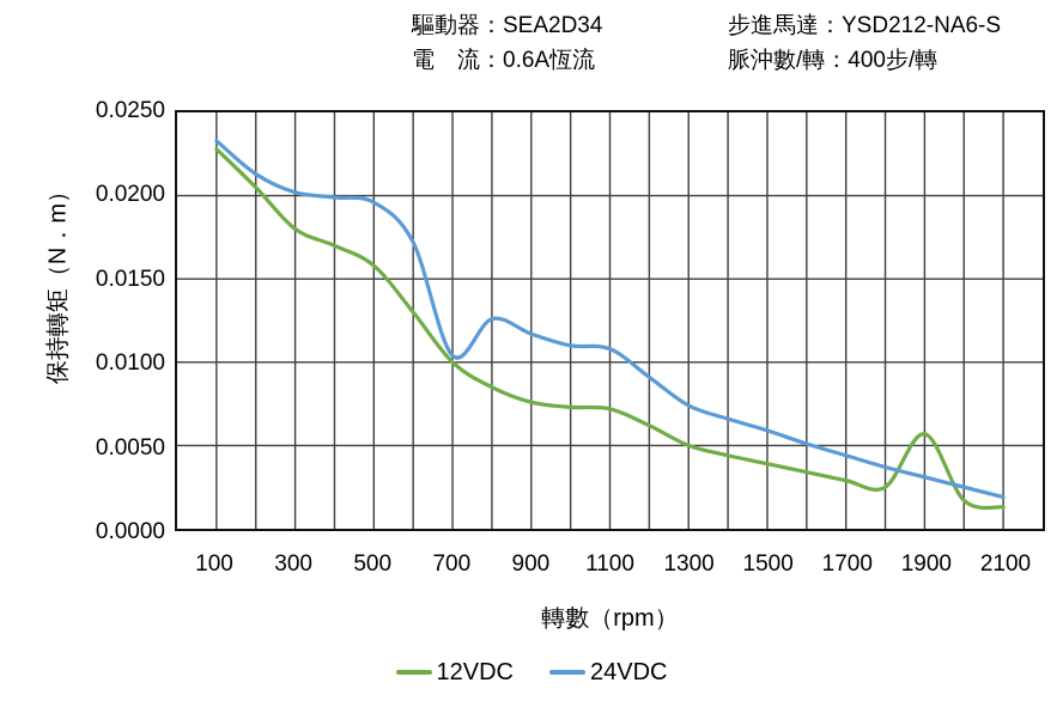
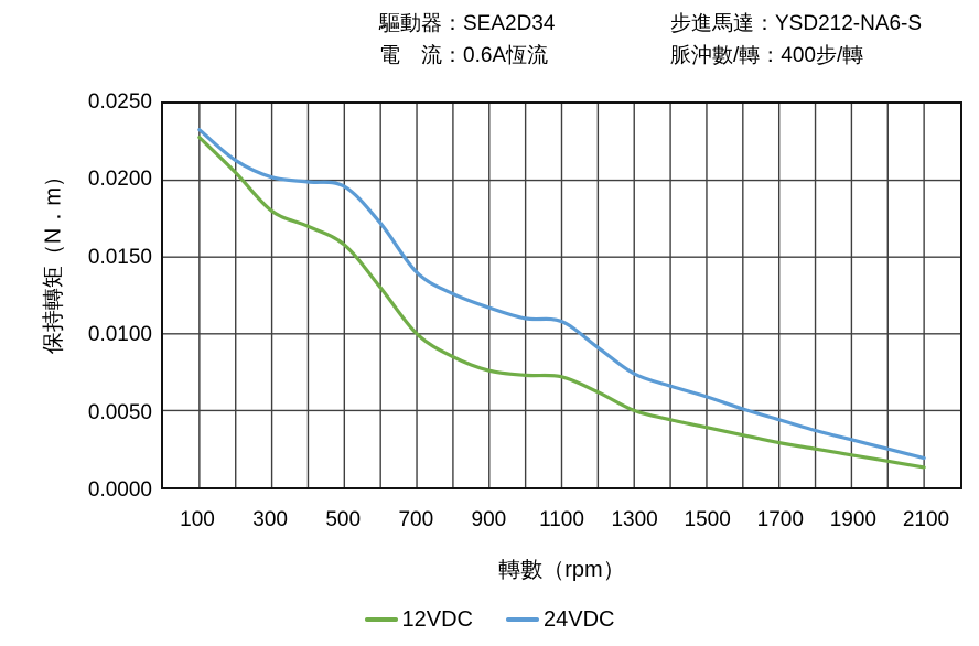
24VDC/700: 0.0104 -> 0.0140
12VDC/1900: 0.0057 -> 0.0021
